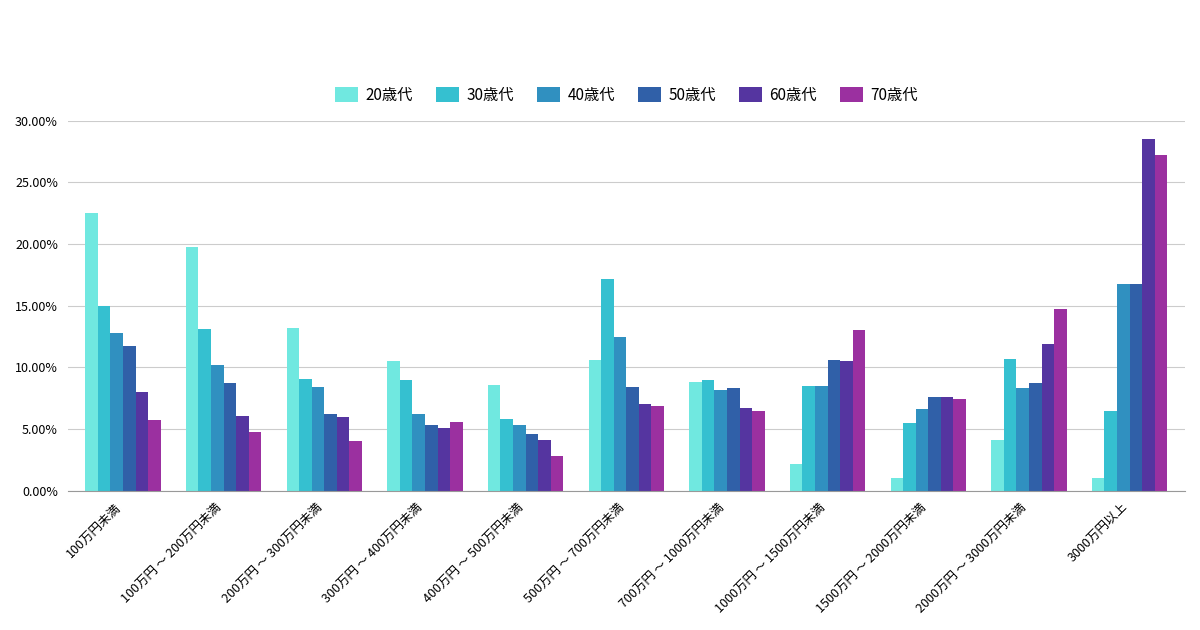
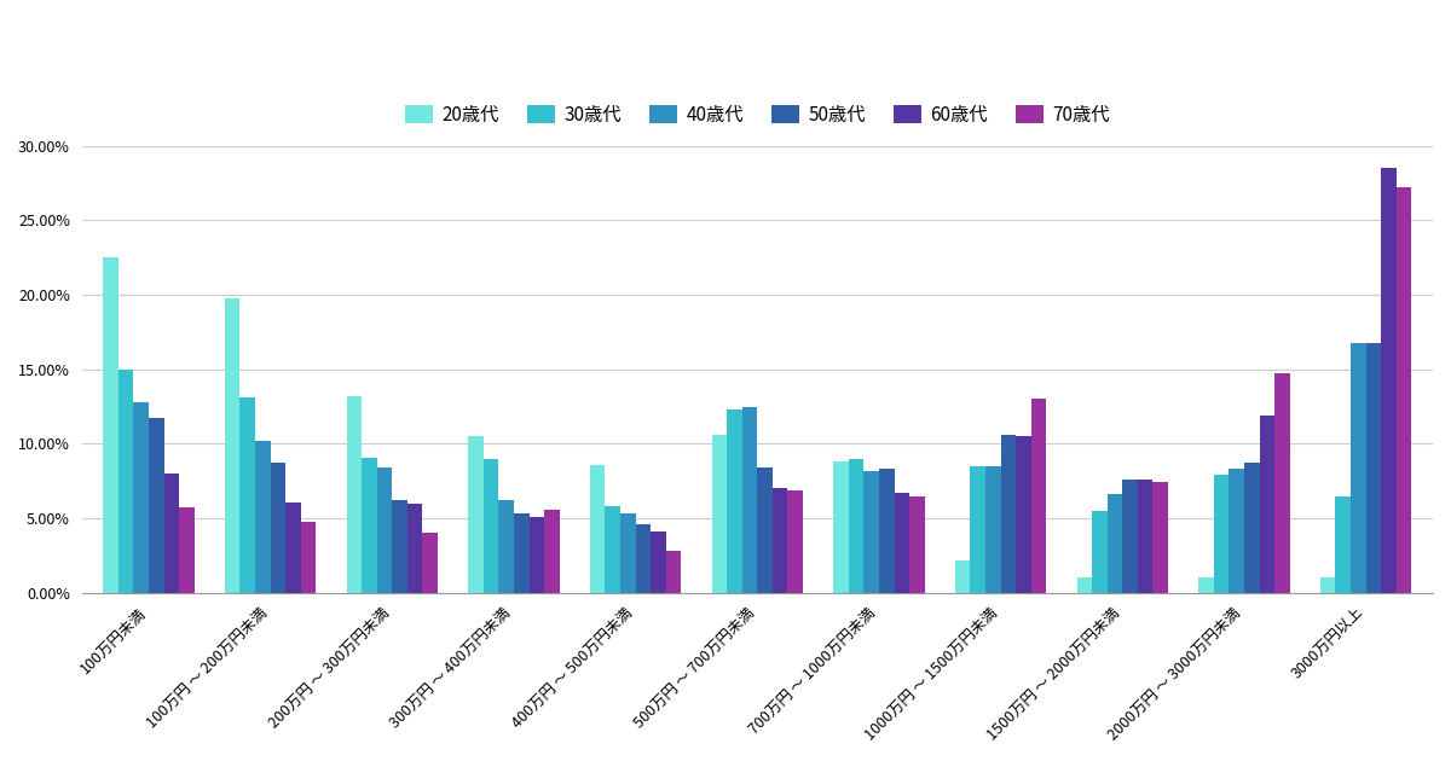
30歳代/500万円 〜 700万円未満: 17.2% -> 12.3%
20歳代/2000万円 〜 3000万円未満: 4.1% -> 1.0%
30歳代/2000万円 〜 3000万円未満: 10.7% -> 7.9%
